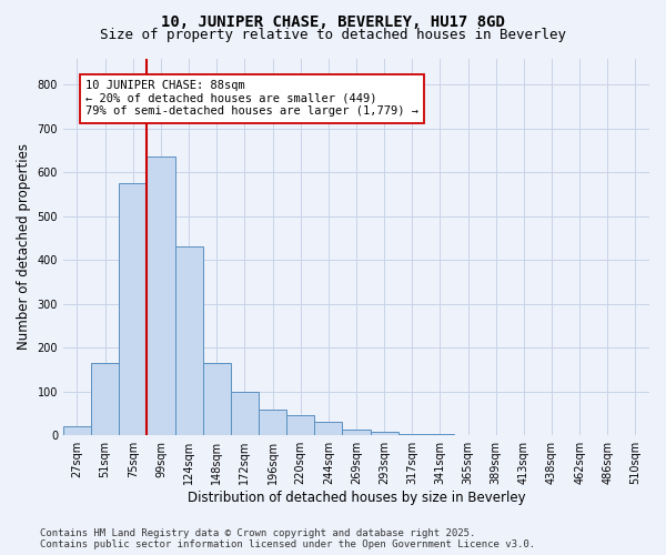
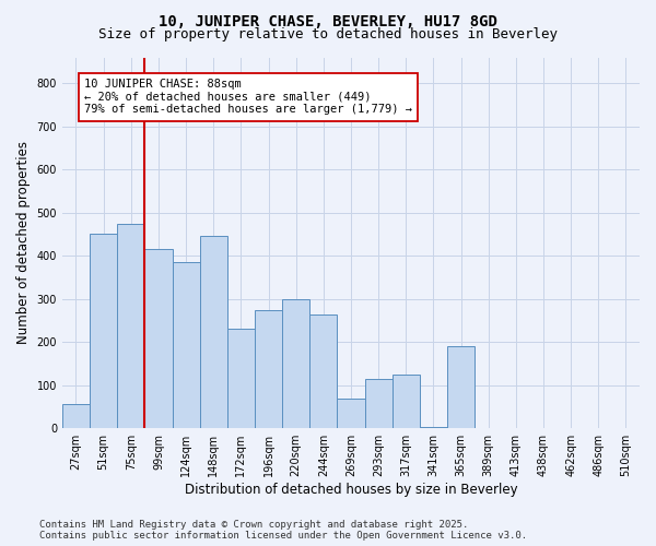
27sqm: 22 -> 55
51sqm: 165 -> 450
75sqm: 575 -> 475
99sqm: 635 -> 415
124sqm: 430 -> 385
148sqm: 165 -> 445
172sqm: 100 -> 230
196sqm: 60 -> 275
220sqm: 45 -> 300
244sqm: 30 -> 265
269sqm: 12 -> 70
293sqm: 7 -> 115
317sqm: 4 -> 125
365sqm: 1 -> 190
